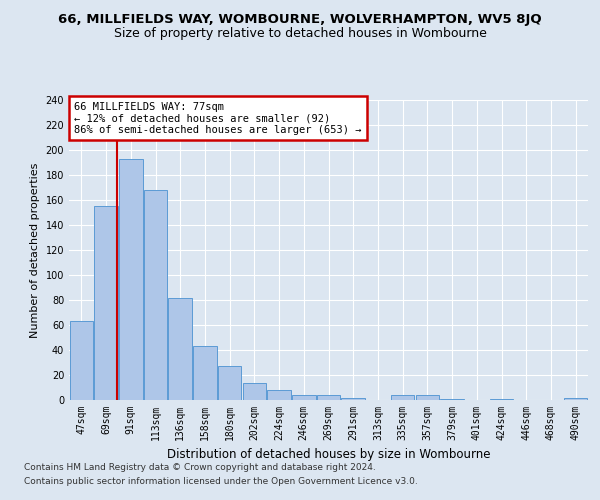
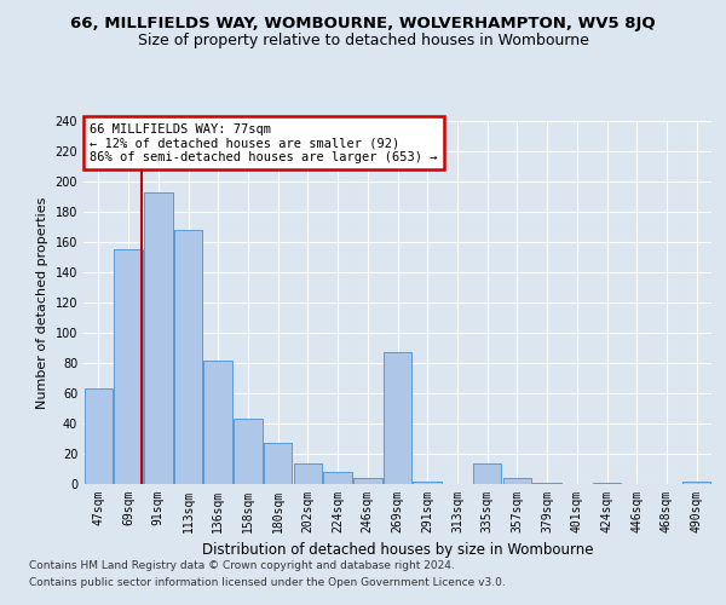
269sqm: 4 -> 87
335sqm: 4 -> 14
